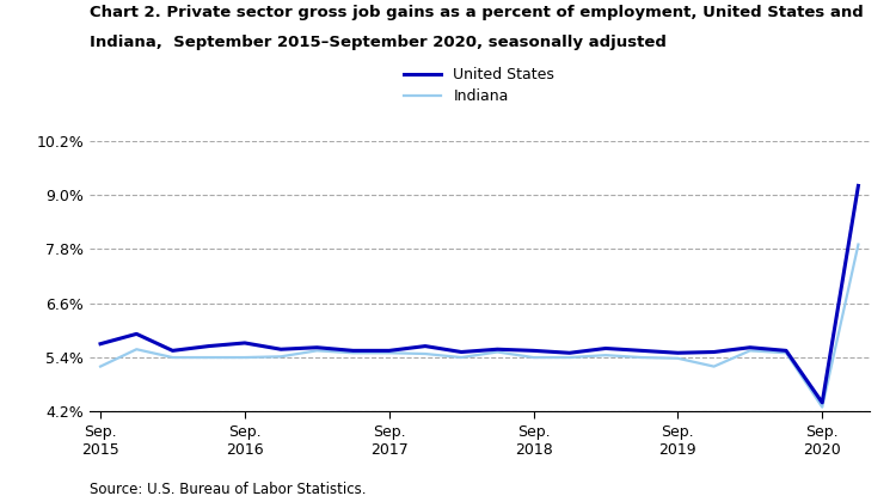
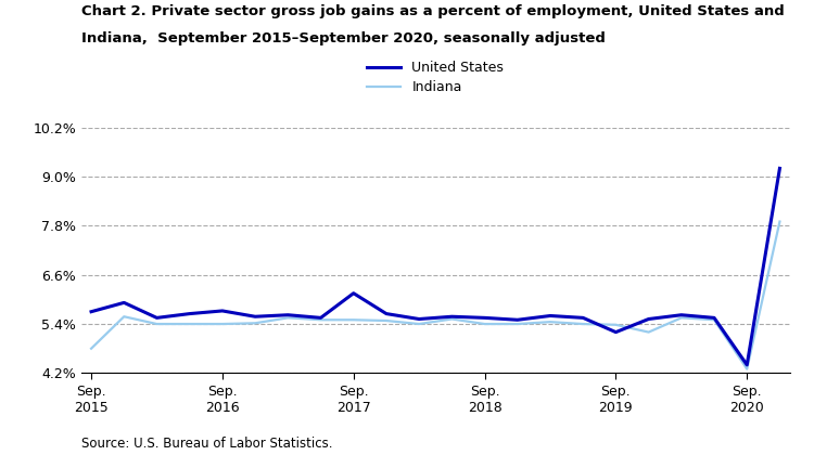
Indiana/Sep. 2015: 5.20% -> 4.80%
United States/Sep. 2017: 5.55% -> 6.15%
United States/Sep. 2019: 5.50% -> 5.20%
